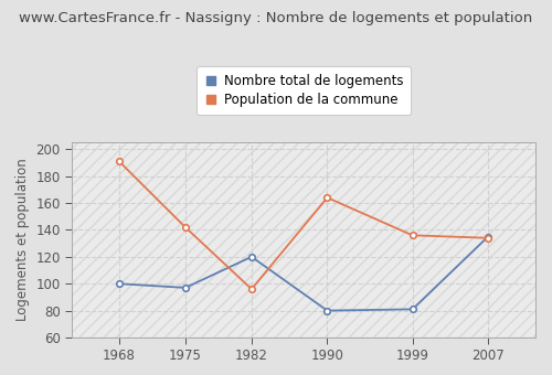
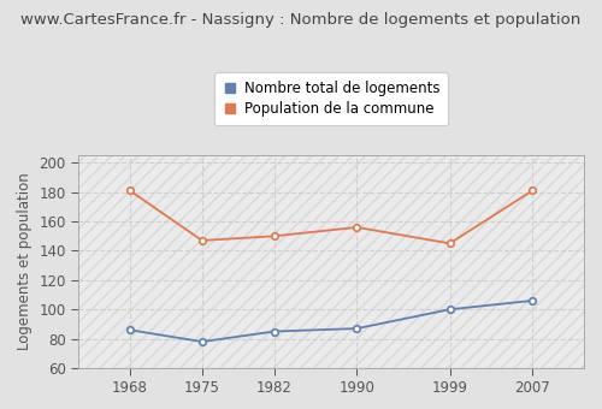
Nombre total de logements/1968: 100 -> 86
Population de la commune/1968: 191 -> 181
Nombre total de logements/1975: 97 -> 78
Population de la commune/1975: 142 -> 147
Nombre total de logements/1982: 120 -> 85
Population de la commune/1982: 96 -> 150
Nombre total de logements/1990: 80 -> 87
Population de la commune/1990: 164 -> 156
Nombre total de logements/1999: 81 -> 100
Population de la commune/1999: 136 -> 145
Nombre total de logements/2007: 135 -> 106
Population de la commune/2007: 134 -> 181
